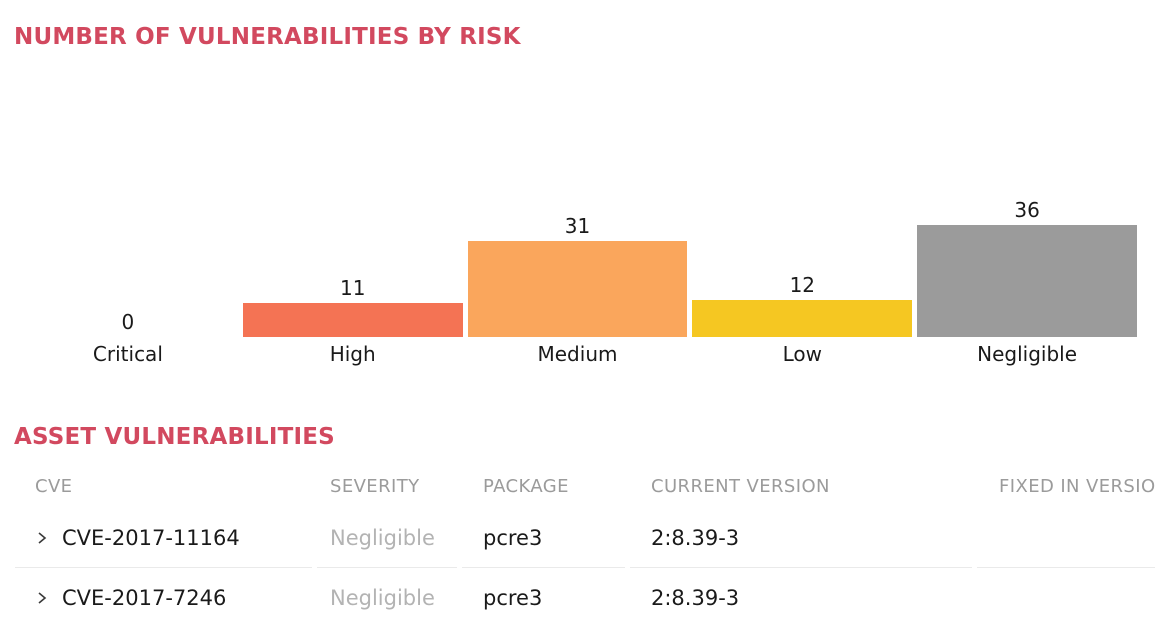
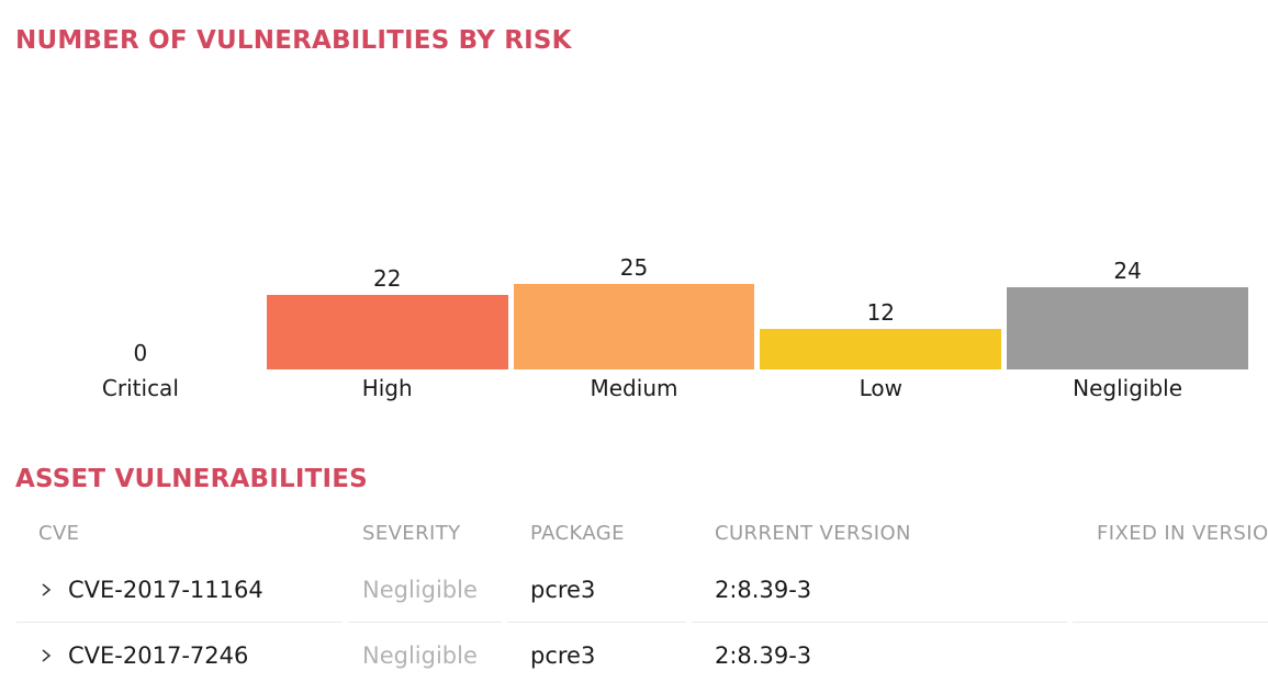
High: 11 -> 22
Medium: 31 -> 25
Negligible: 36 -> 24
